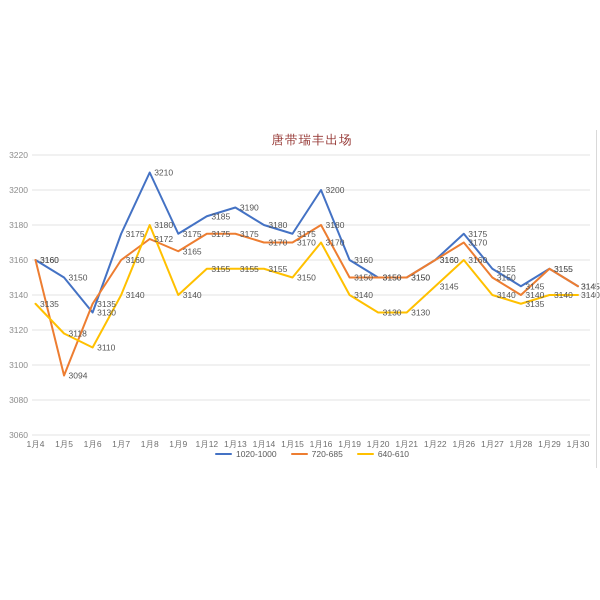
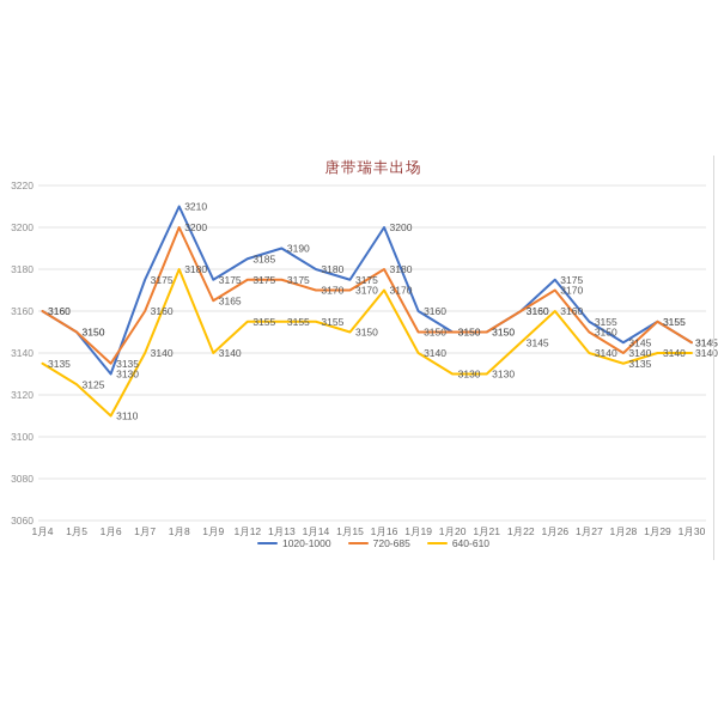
720-685/1月5: 3094 -> 3150
640-610/1月5: 3118 -> 3125
720-685/1月8: 3172 -> 3200
